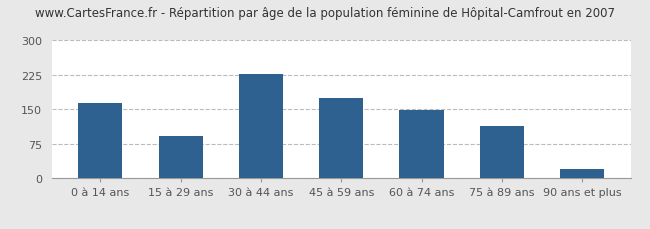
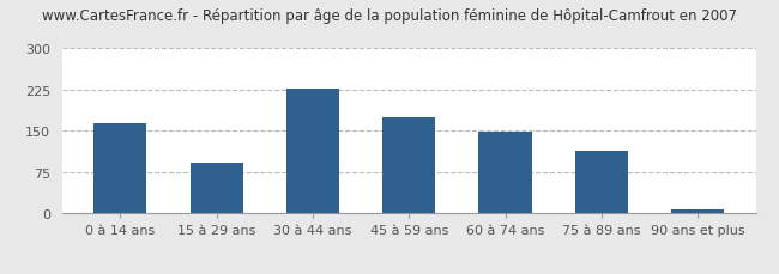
90 ans et plus: 20 -> 8
